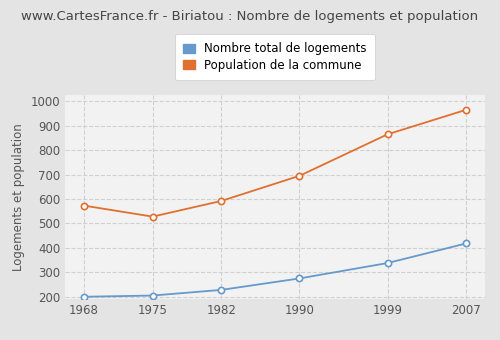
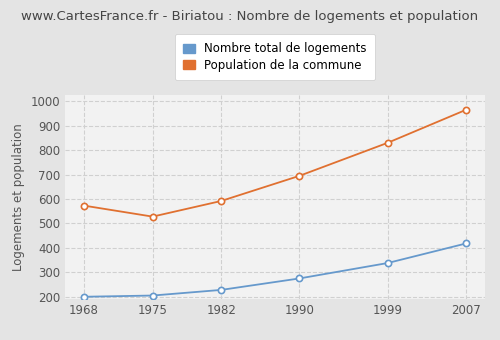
Population de la commune/1999: 865 -> 830
